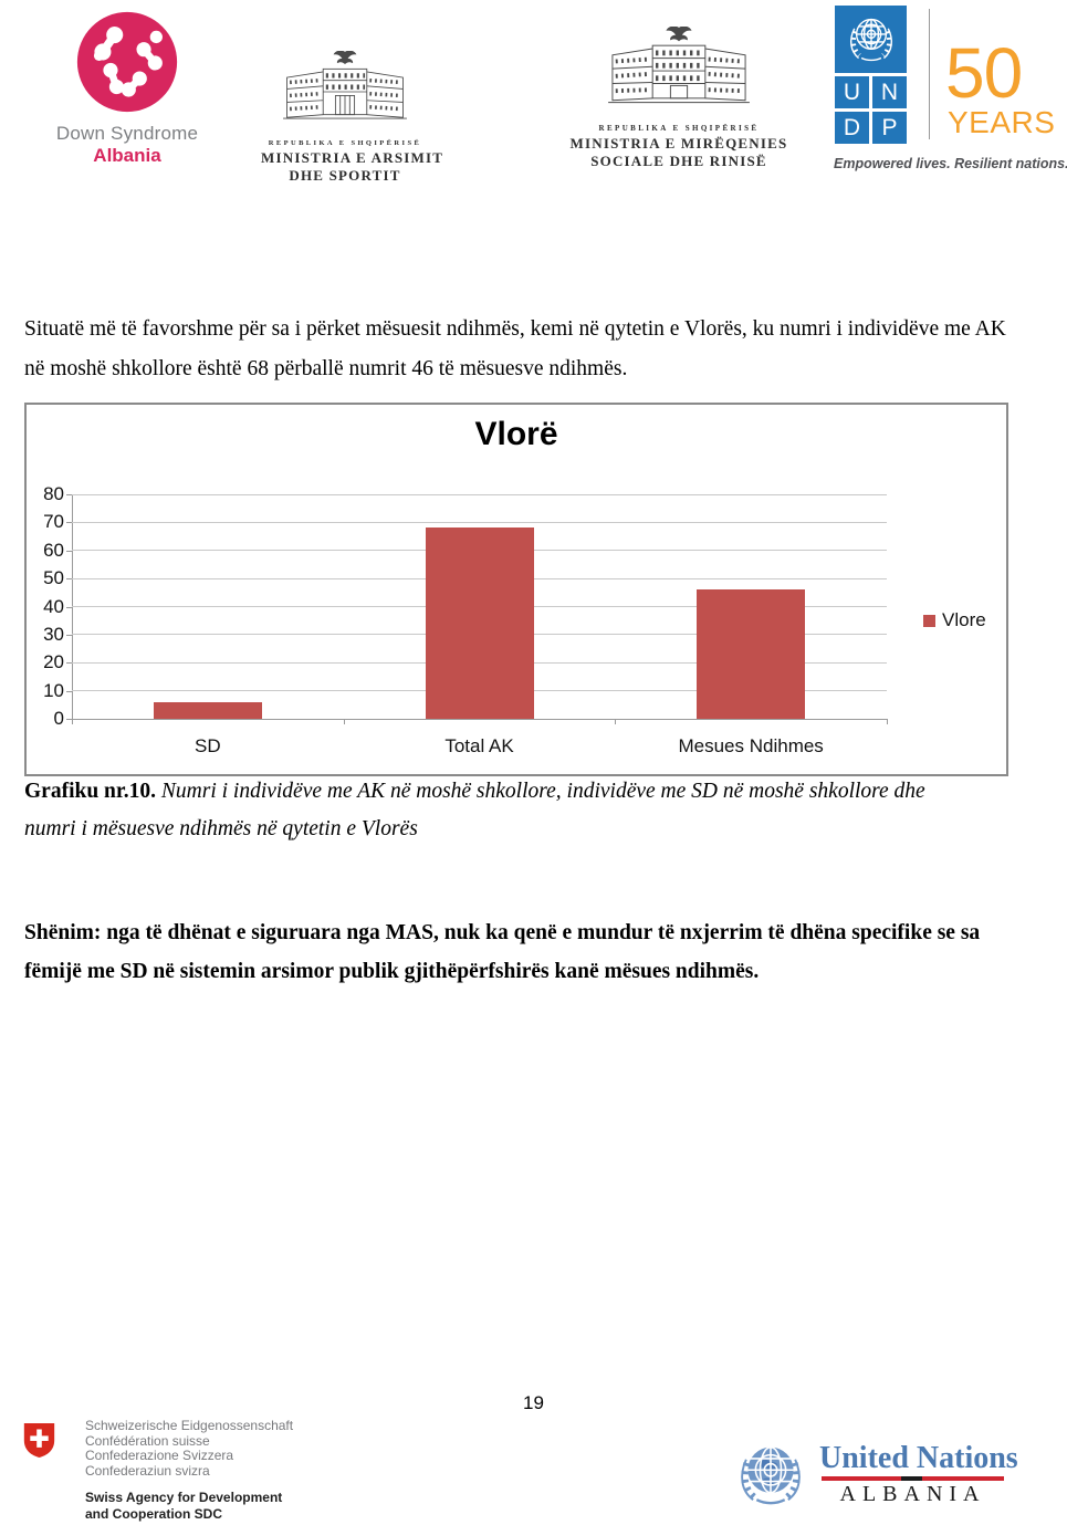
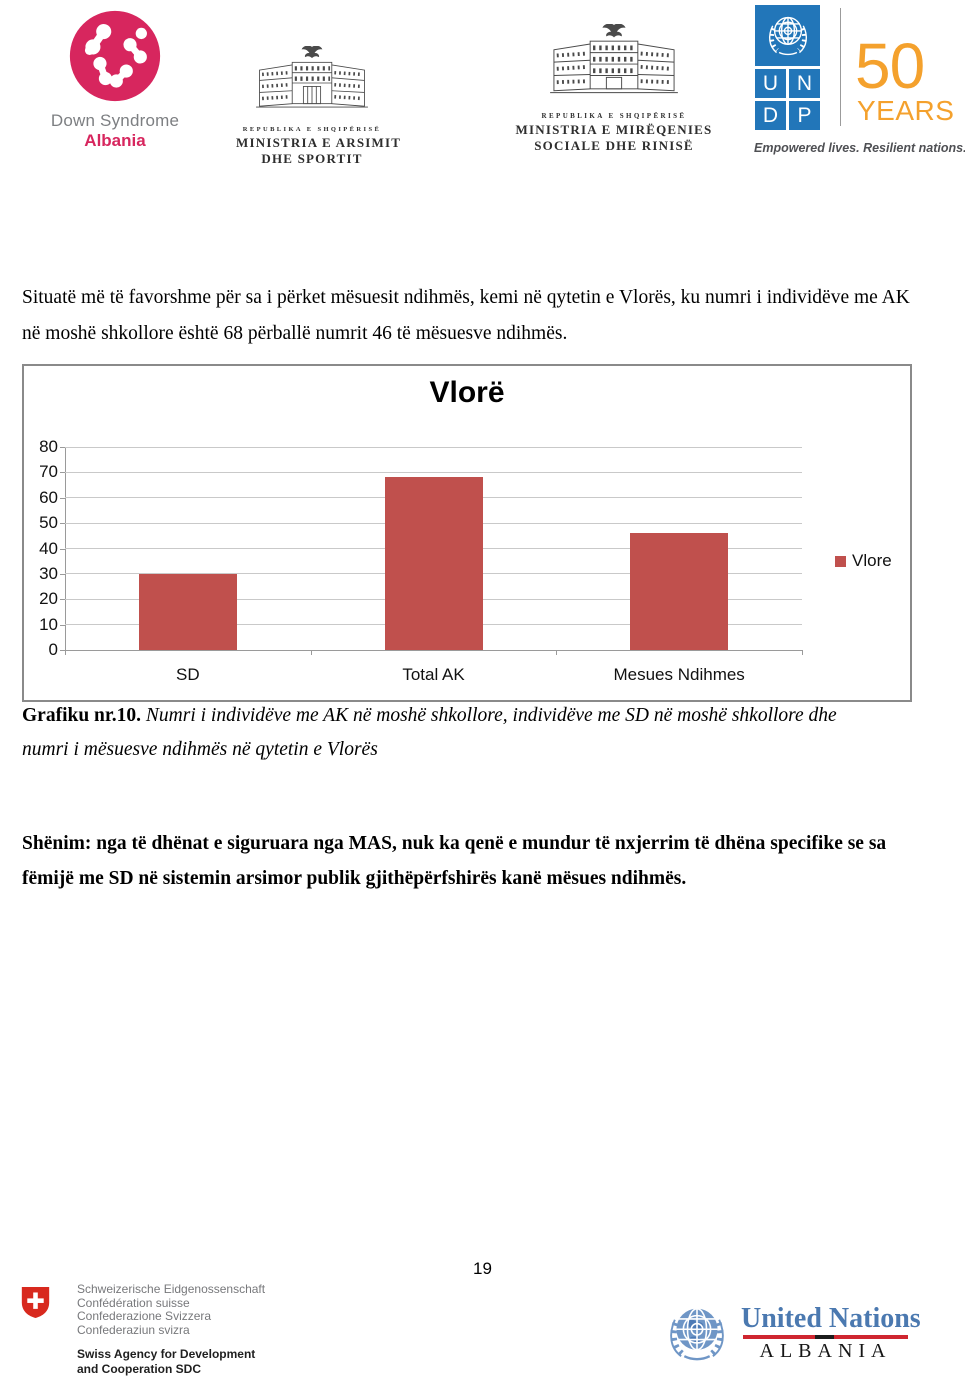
SD: 6 -> 30
